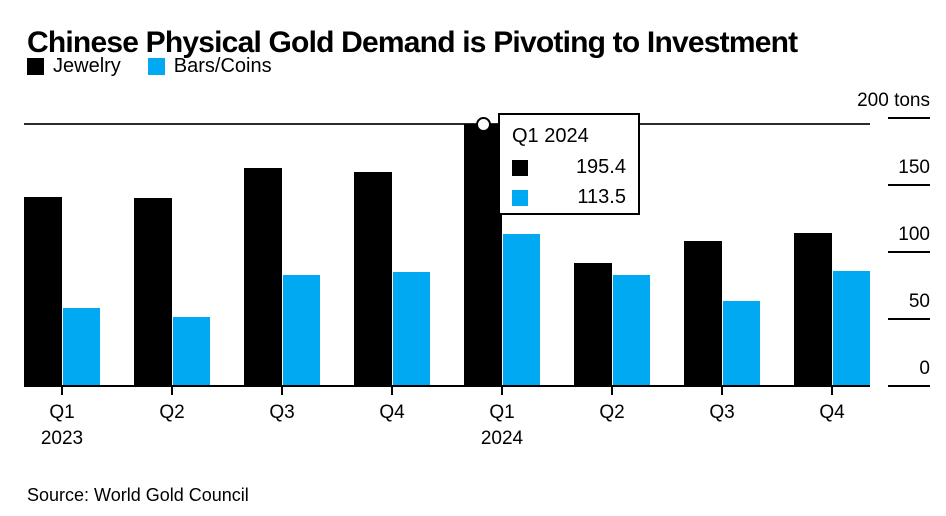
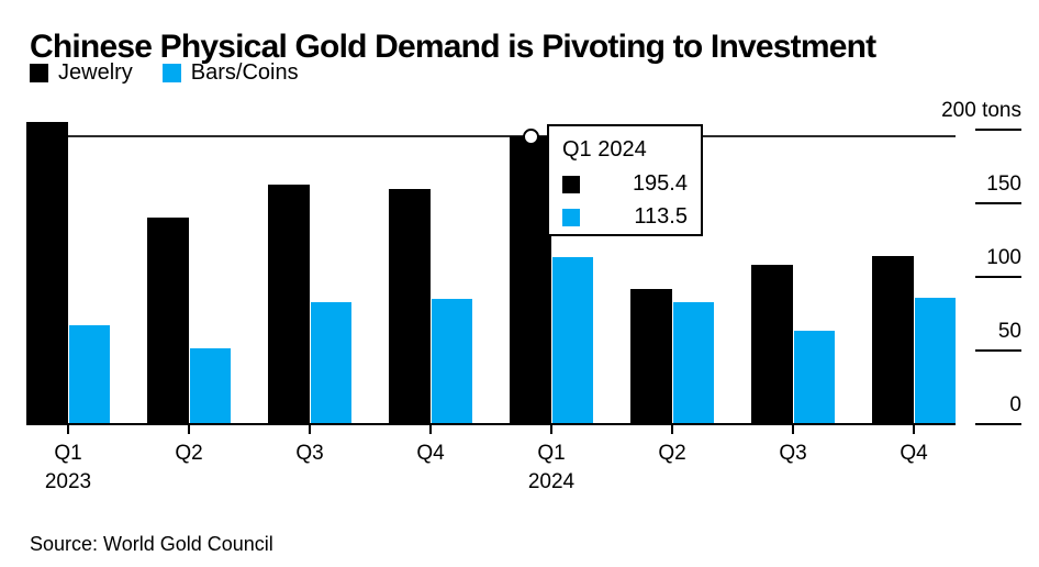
Jewelry/Q1 2023: 141 -> 205
Bars/Coins/Q1 2023: 58 -> 68
